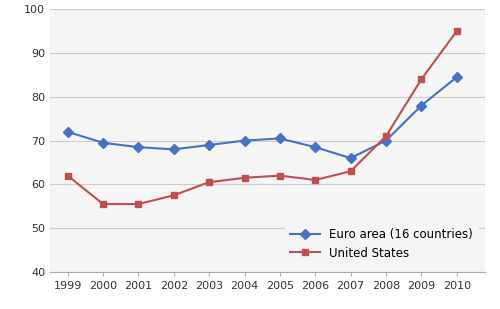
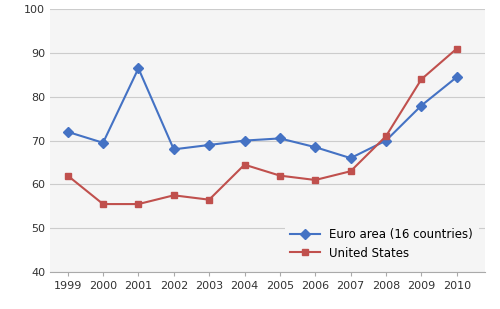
Euro area (16 countries)/2001: 68.5 -> 86.5
United States/2003: 60.5 -> 56.5
United States/2004: 61.5 -> 64.5
United States/2010: 95.0 -> 91.0
